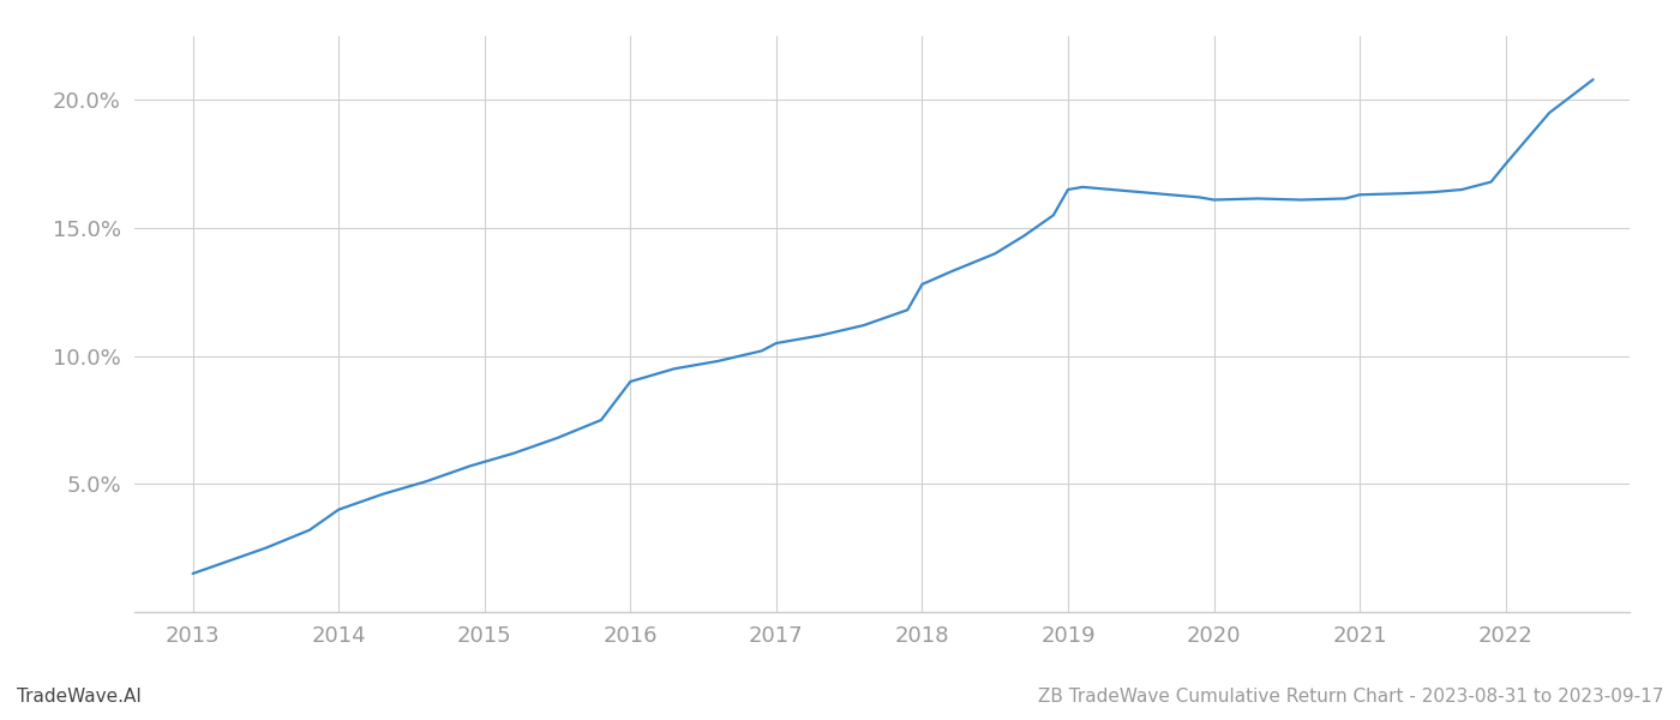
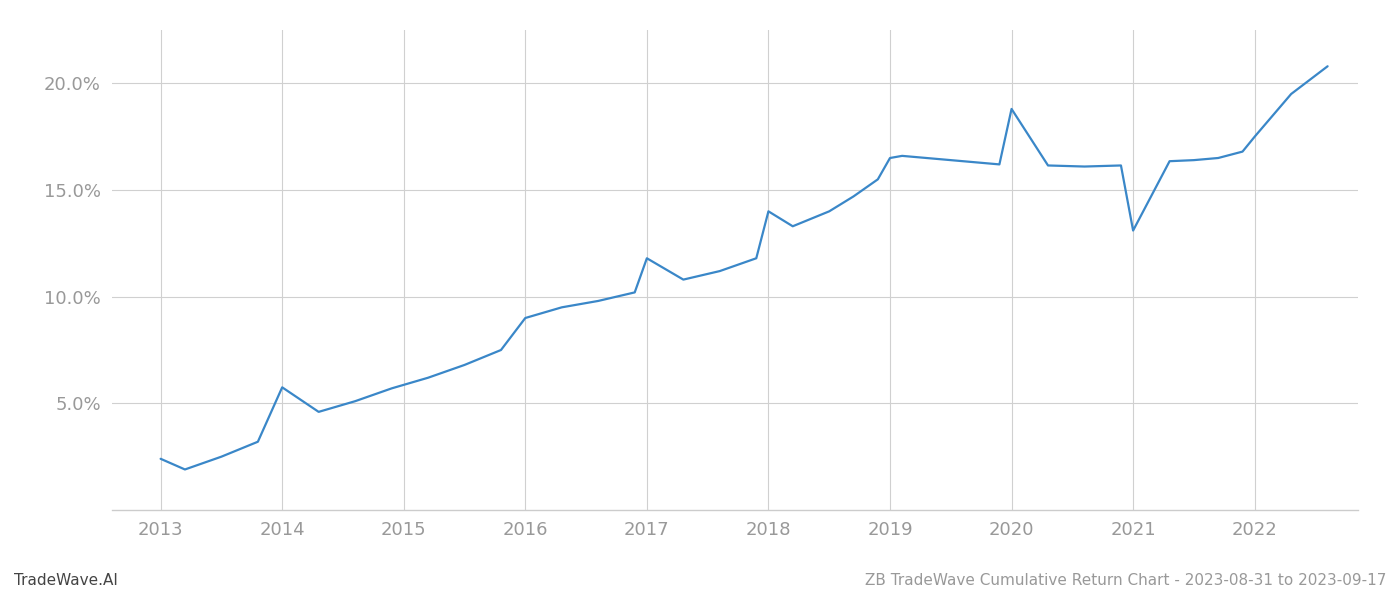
2013: 1.50% -> 2.40%
2014: 4.00% -> 5.75%
2017: 10.50% -> 11.80%
2018: 12.80% -> 14.00%
2020: 16.10% -> 18.80%
2021: 16.30% -> 13.10%
